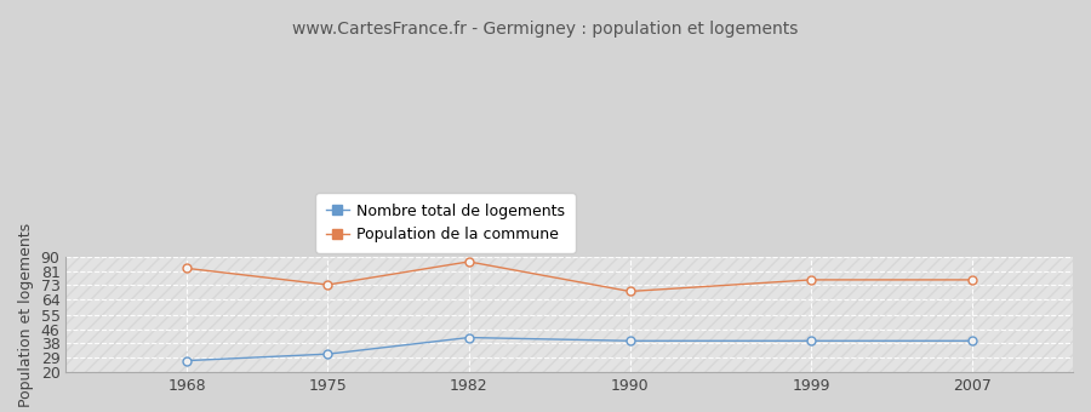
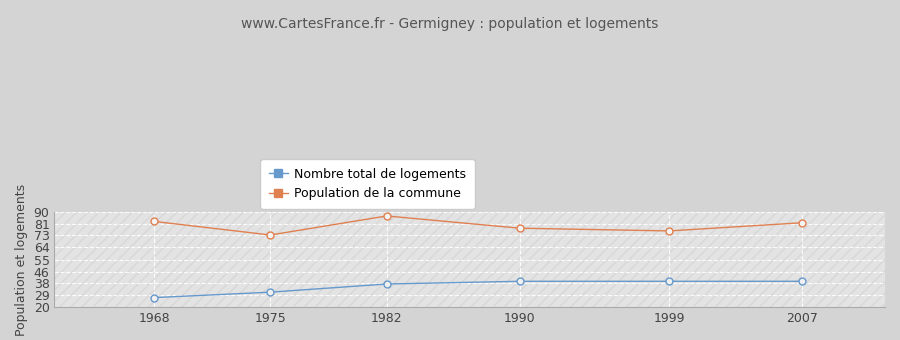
Nombre total de logements/1982: 41 -> 37
Population de la commune/1990: 69 -> 78
Population de la commune/2007: 76 -> 82
